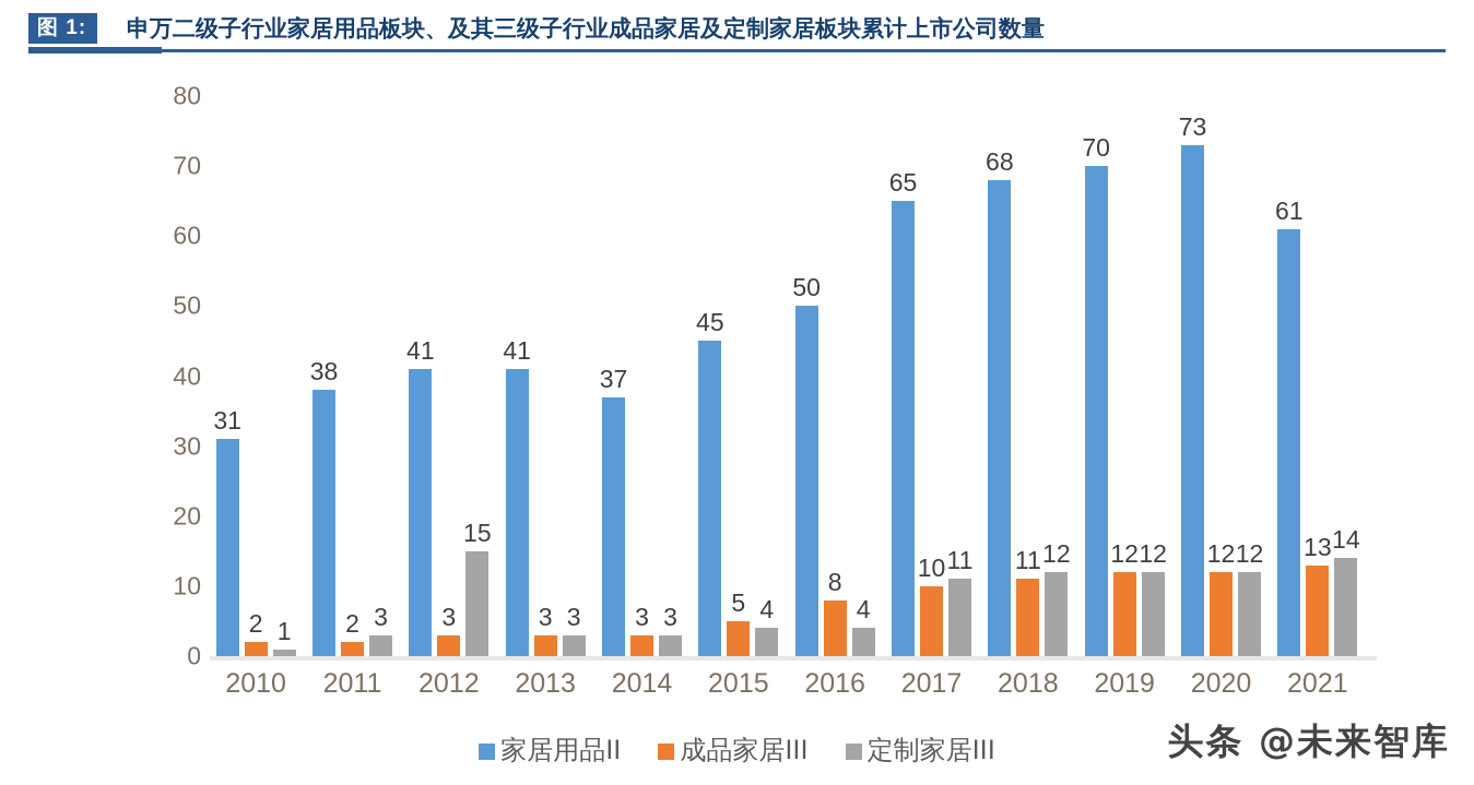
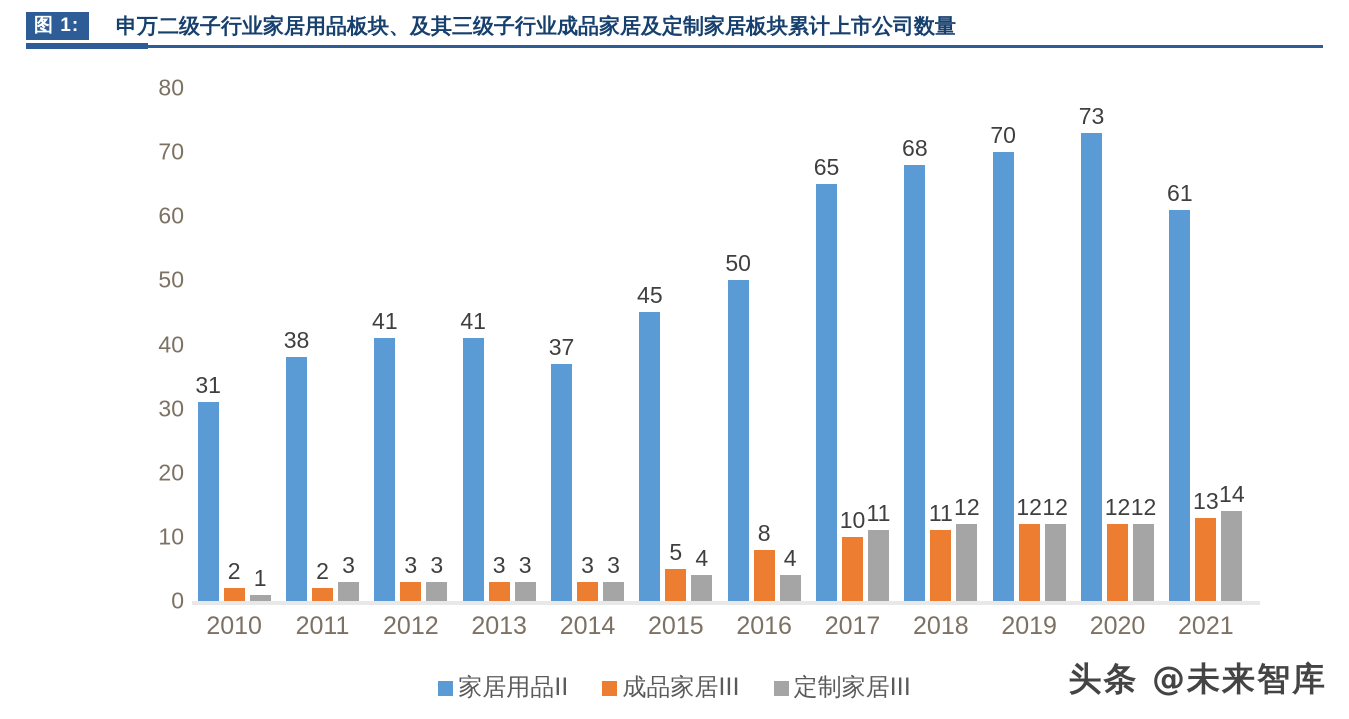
定制家居III/2012: 15 -> 3
